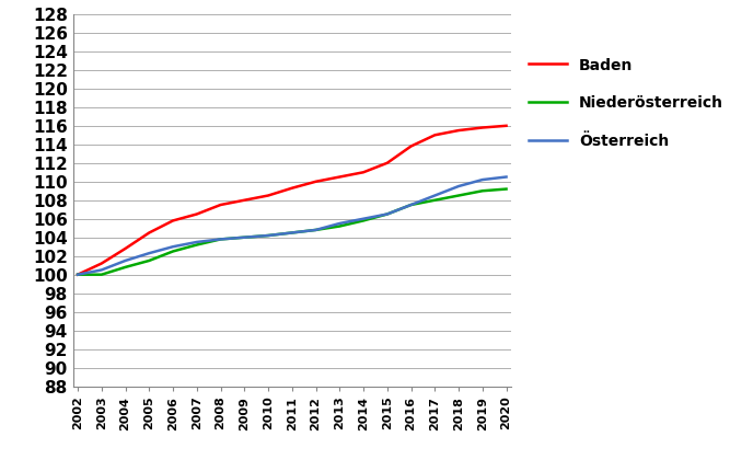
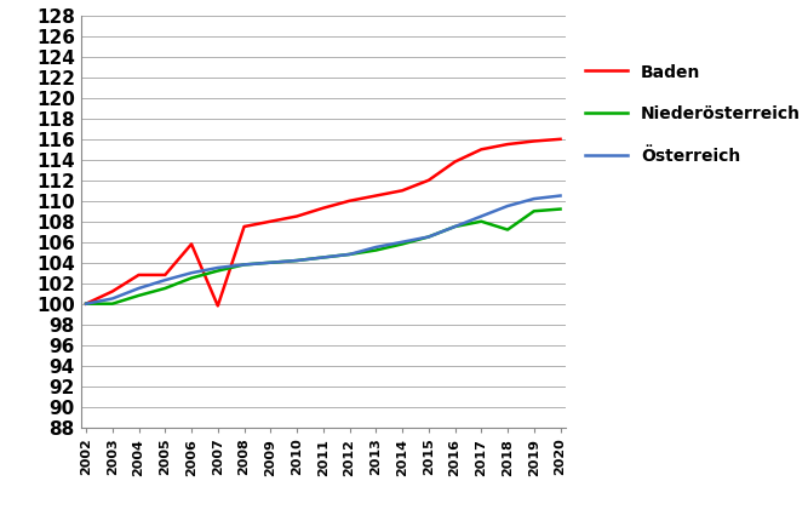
Baden/2005: 104.5 -> 102.8
Baden/2007: 106.5 -> 99.8
Niederösterreich/2018: 108.5 -> 107.2
